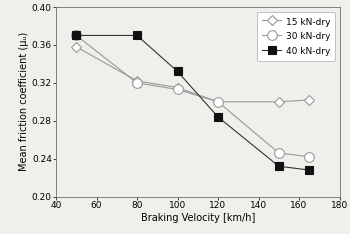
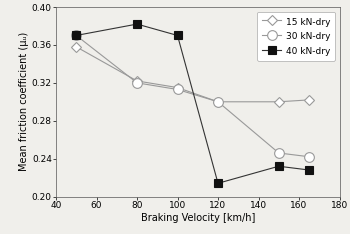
40 kN-dry/80: 0.370 -> 0.382
40 kN-dry/100: 0.332 -> 0.370
40 kN-dry/120: 0.284 -> 0.214
